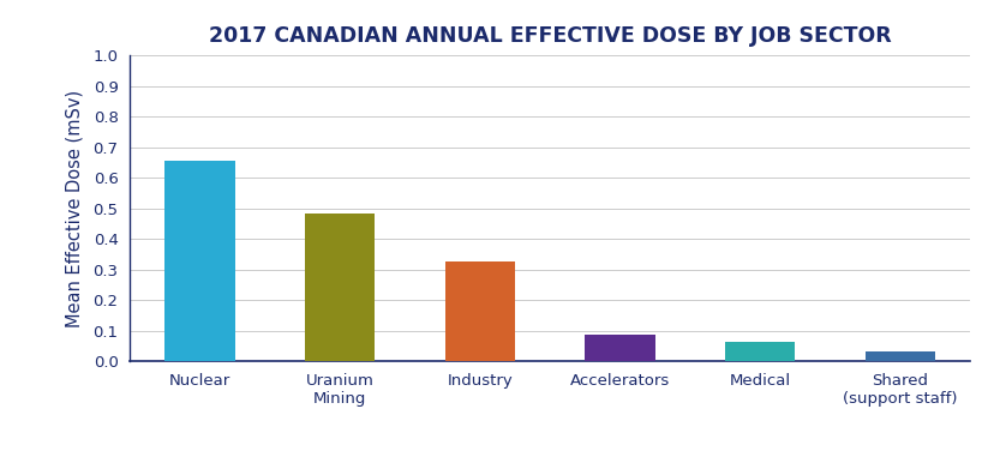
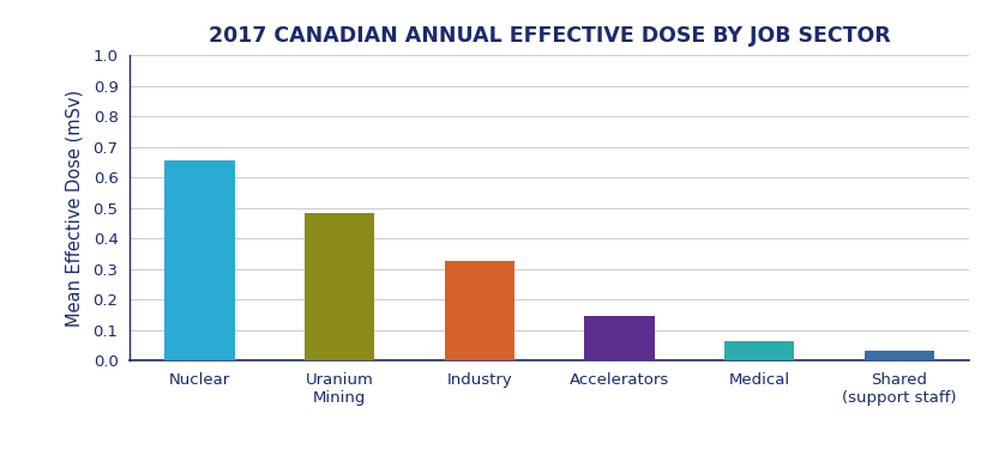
Accelerators: 0.087 -> 0.145
